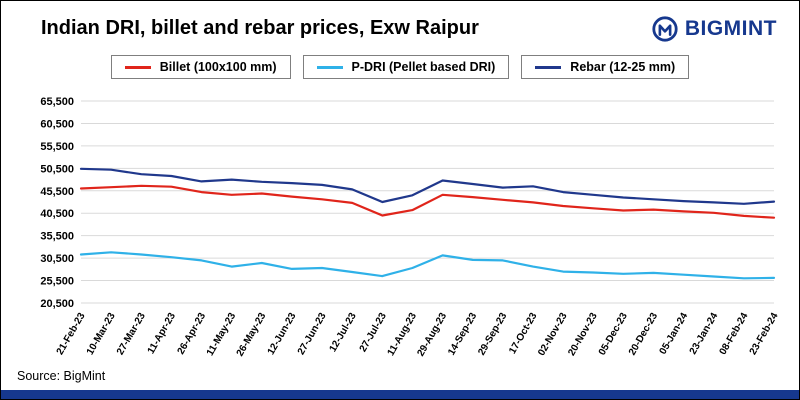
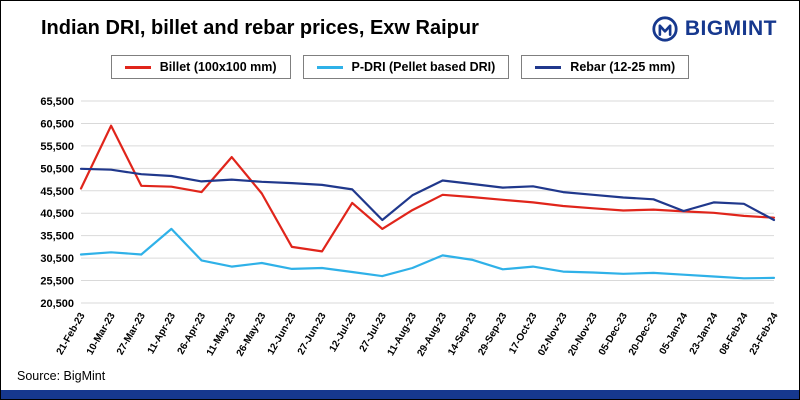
Billet (100x100 mm)/10-Mar-23: 46000 -> 60000
P-DRI (Pellet based DRI)/11-Apr-23: 31000 -> 37000
Billet (100x100 mm)/11-May-23: 45000 -> 53000
Billet (100x100 mm)/12-Jun-23: 44000 -> 33000
Billet (100x100 mm)/27-Jun-23: 44000 -> 32000
Billet (100x100 mm)/27-Jul-23: 40000 -> 37000
Rebar (12-25 mm)/27-Jul-23: 43000 -> 39000
P-DRI (Pellet based DRI)/29-Sep-23: 30000 -> 28000
Rebar (12-25 mm)/05-Jan-24: 43000 -> 41000
Rebar (12-25 mm)/23-Feb-24: 43000 -> 39000
